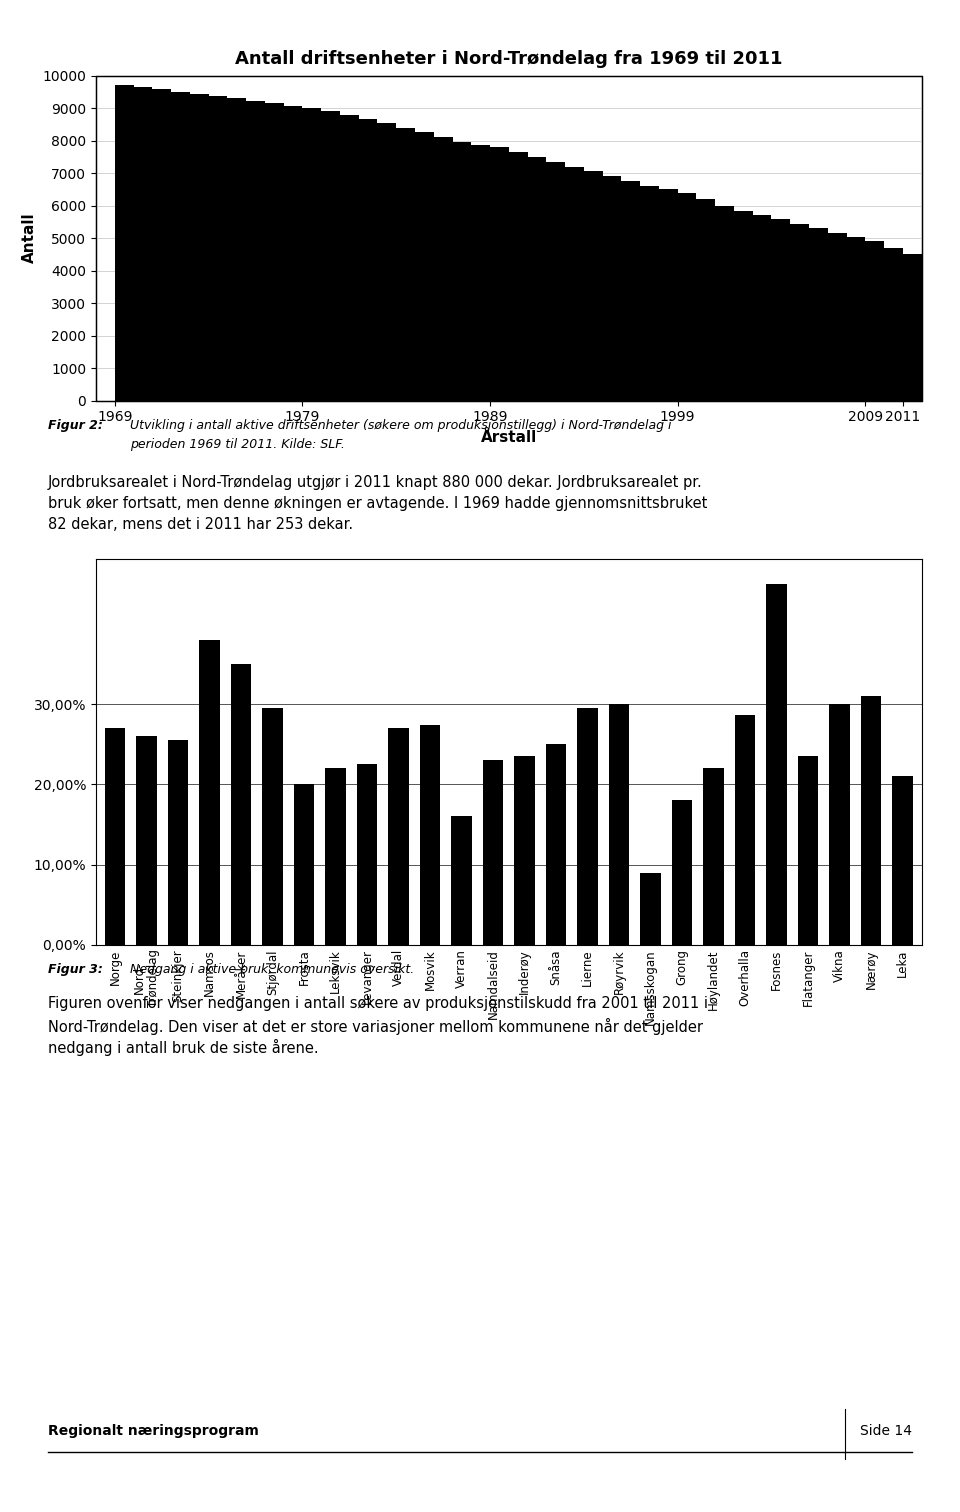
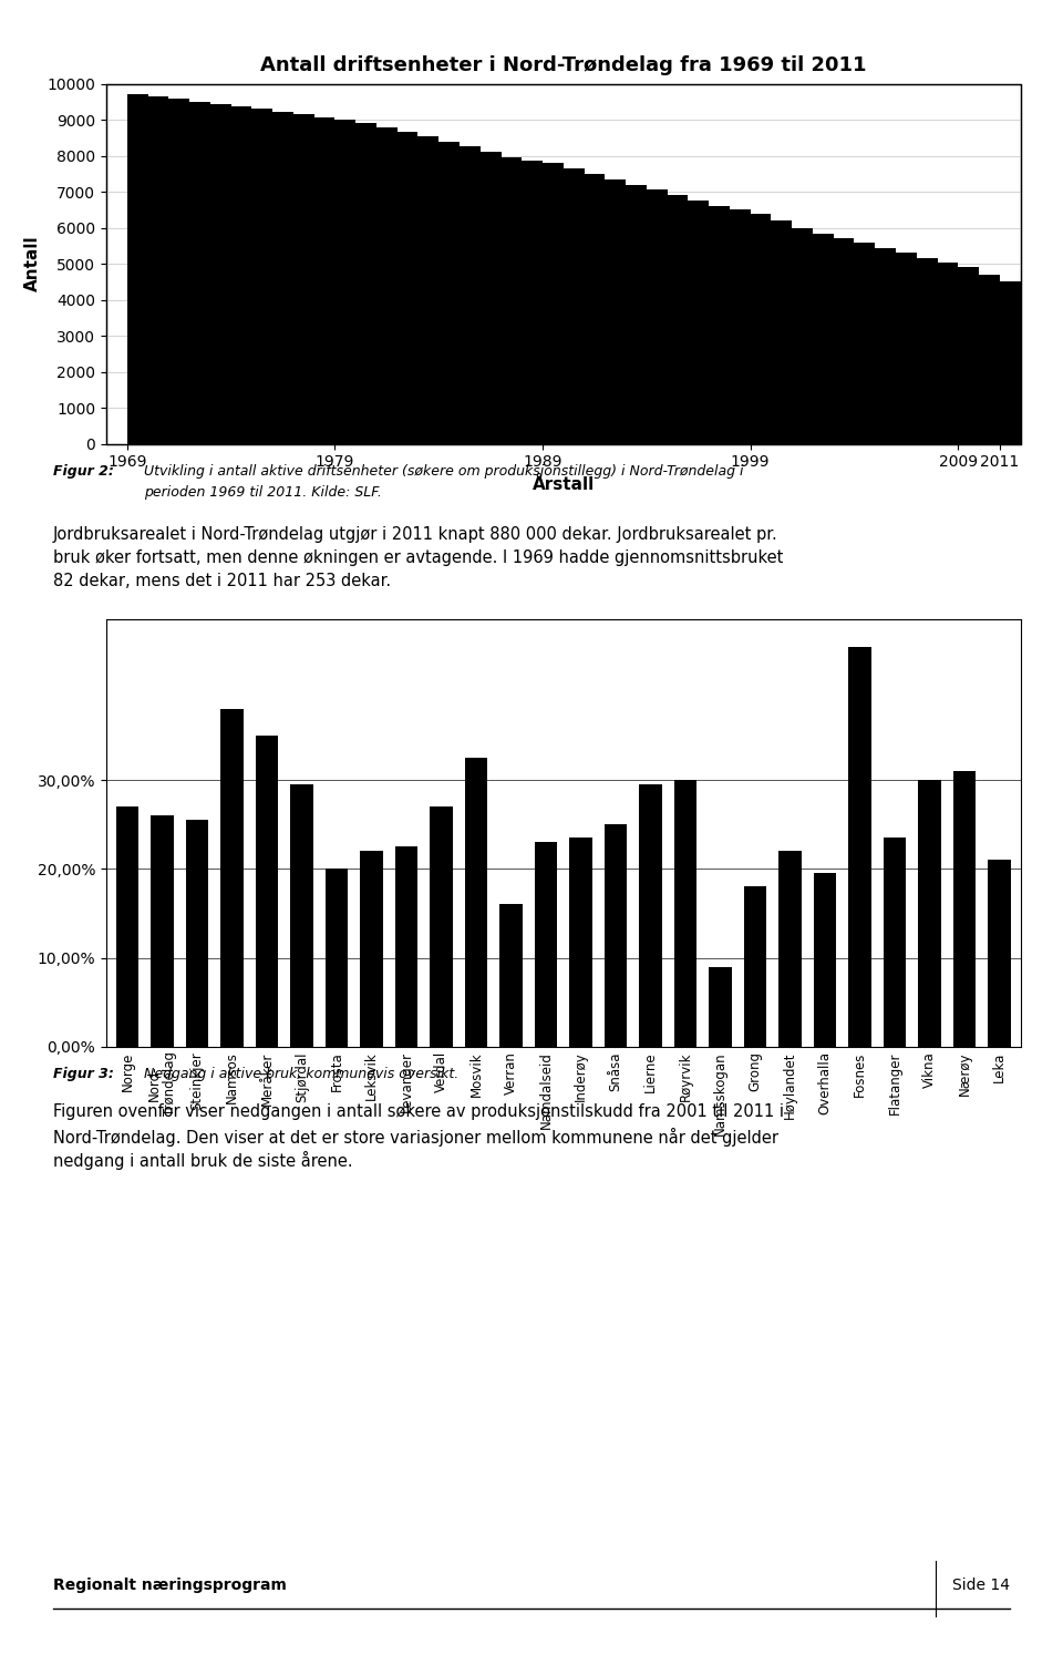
Mosvik: 27,4% -> 32,5%
Overhalla: 28,6% -> 19,5%
